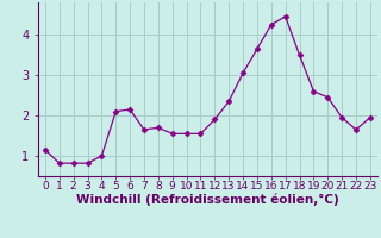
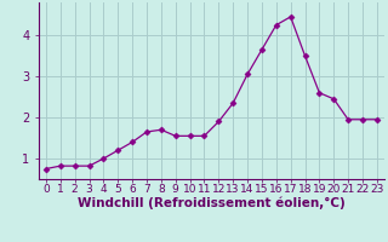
0: 1.15 -> 0.75
5: 2.10 -> 1.20
6: 2.15 -> 1.40
22: 1.65 -> 1.95
